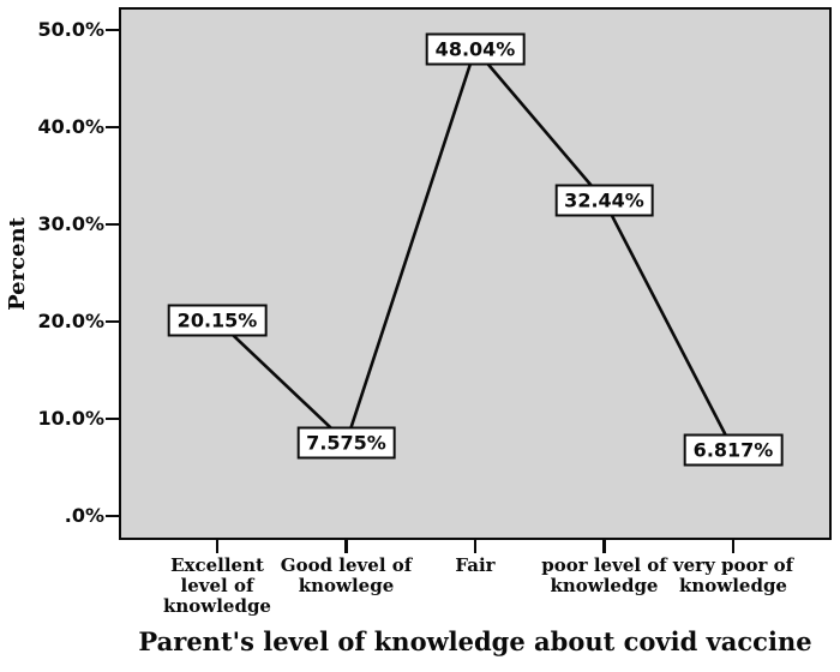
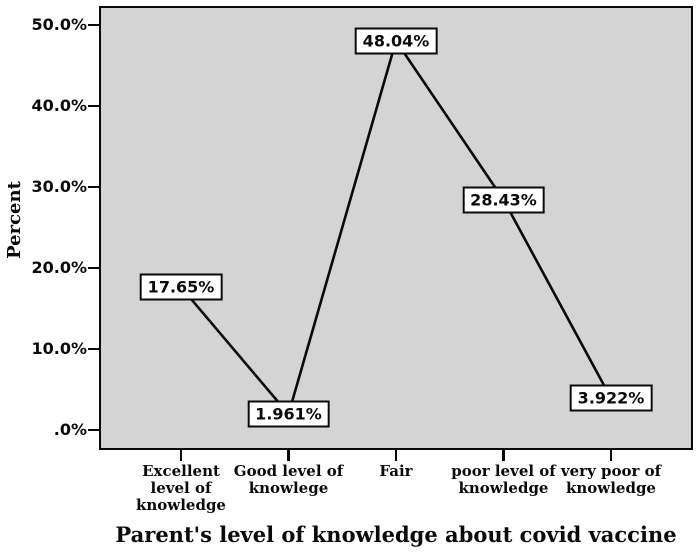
Excellent level of knowledge: 20.15% -> 17.65%
Good level of knowlege: 7.575% -> 1.961%
poor level of knowledge: 32.44% -> 28.43%
very poor of knowledge: 6.817% -> 3.922%
